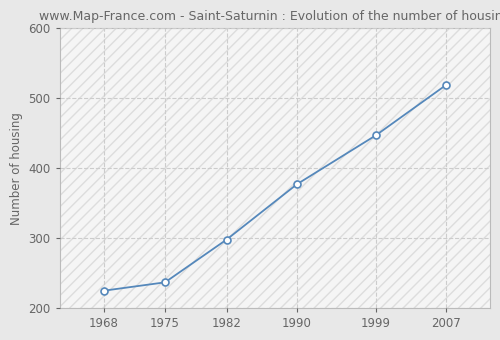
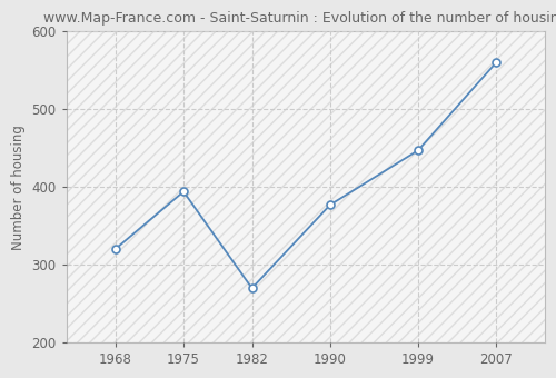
1968: 225 -> 320
1975: 237 -> 394
1982: 298 -> 270
2007: 519 -> 560
